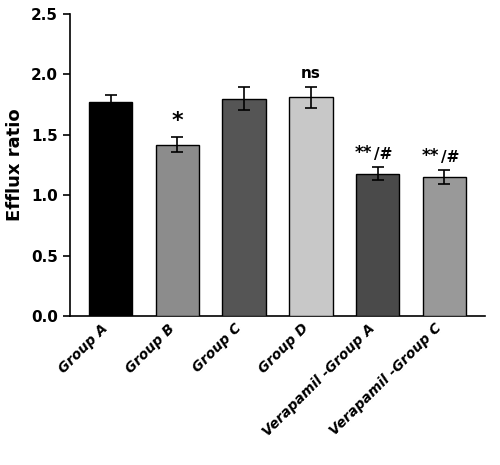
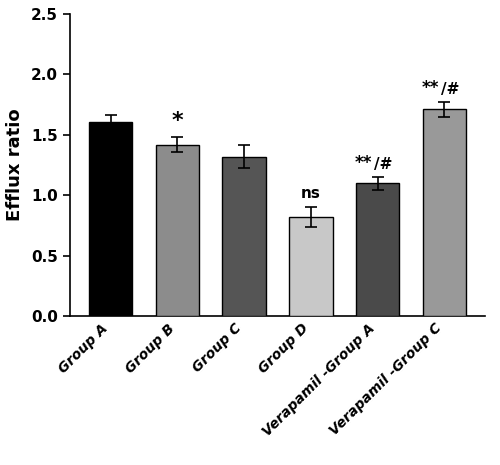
Group A: 1.77 -> 1.61
Group C: 1.80 -> 1.32
Group D: 1.81 -> 0.82
Verapamil -Group A: 1.18 -> 1.10
Verapamil -Group C: 1.15 -> 1.71
